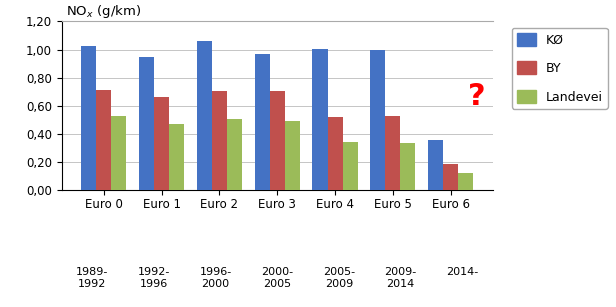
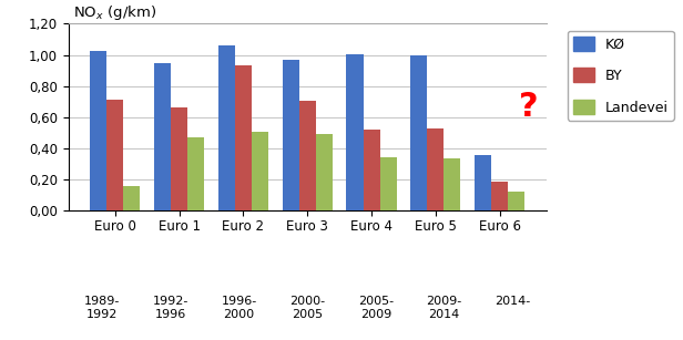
Landevei/Euro 0: 0,53 -> 0,16
BY/Euro 2: 0,70 -> 0,93
